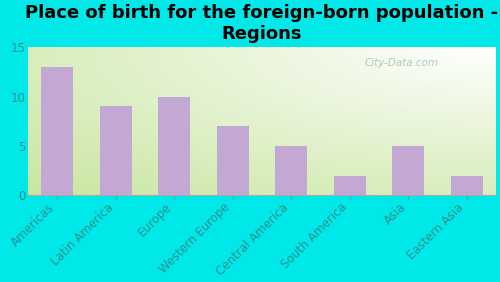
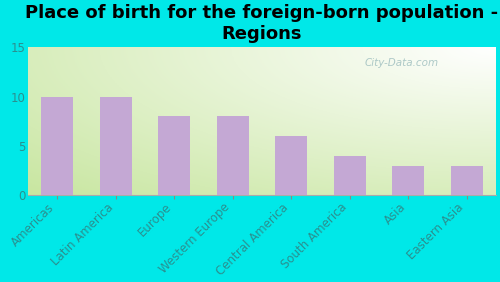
Americas: 13 -> 10
Latin America: 9 -> 10
Europe: 10 -> 8
Western Europe: 7 -> 8
Central America: 5 -> 6
South America: 2 -> 4
Asia: 5 -> 3
Eastern Asia: 2 -> 3
